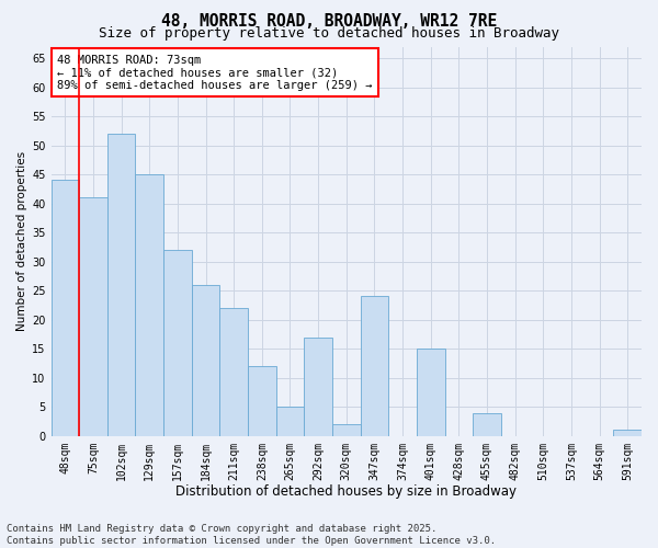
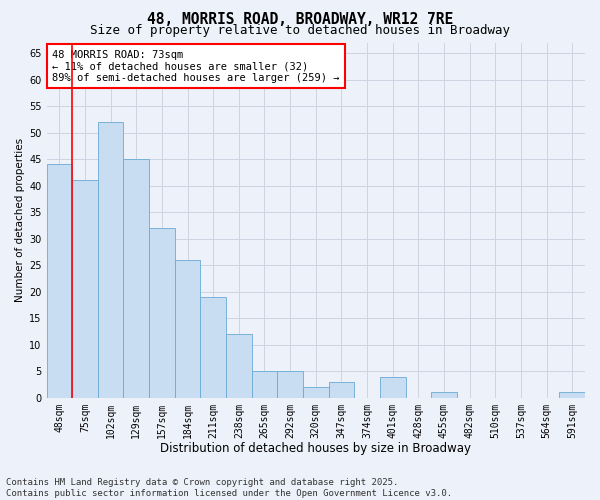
211sqm: 22 -> 19
292sqm: 17 -> 5
347sqm: 24 -> 3
401sqm: 15 -> 4
455sqm: 4 -> 1
